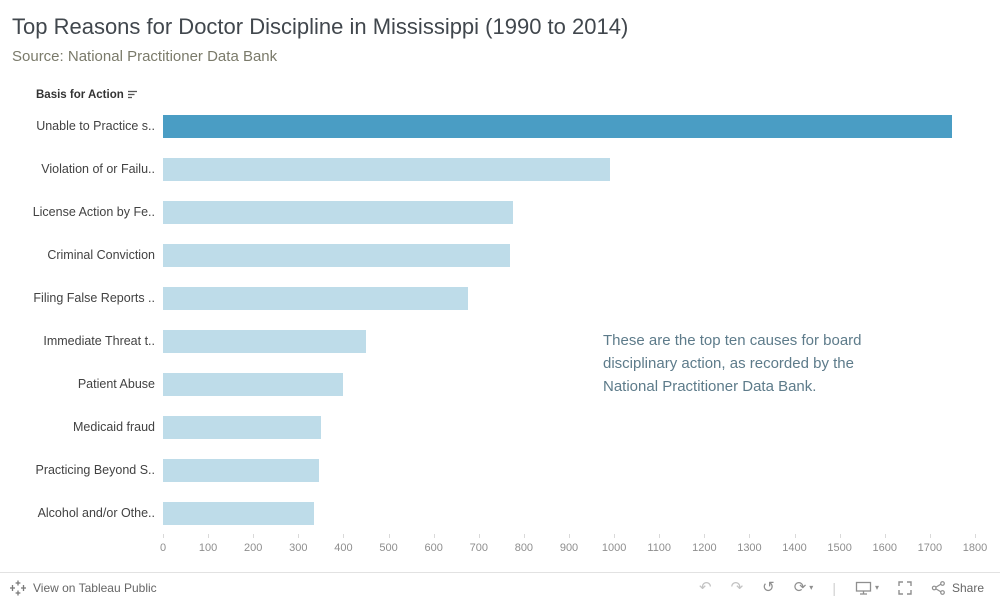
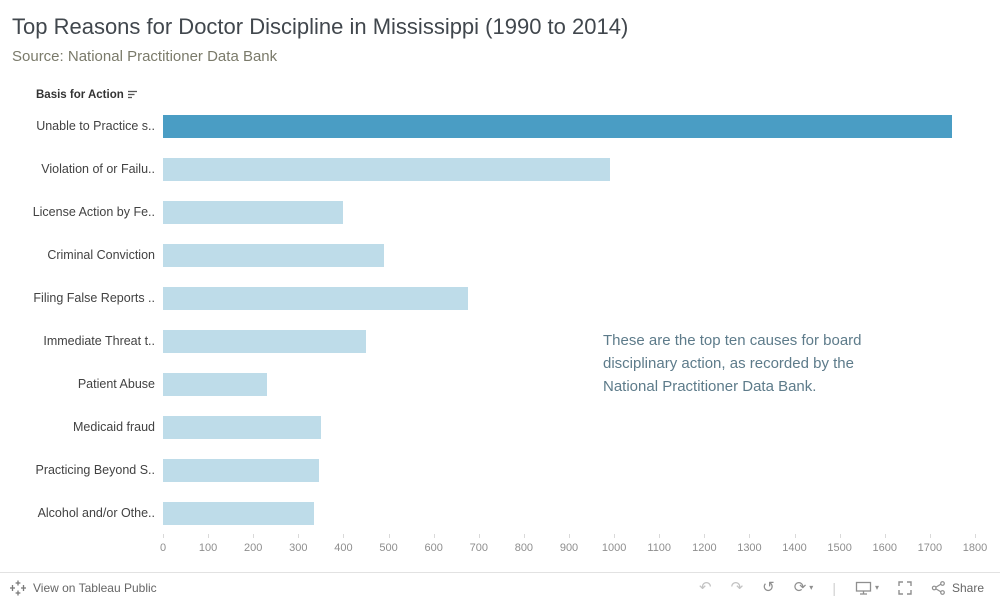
License Action by Fe..: 780 -> 400
Criminal Conviction: 770 -> 490
Patient Abuse: 400 -> 230
